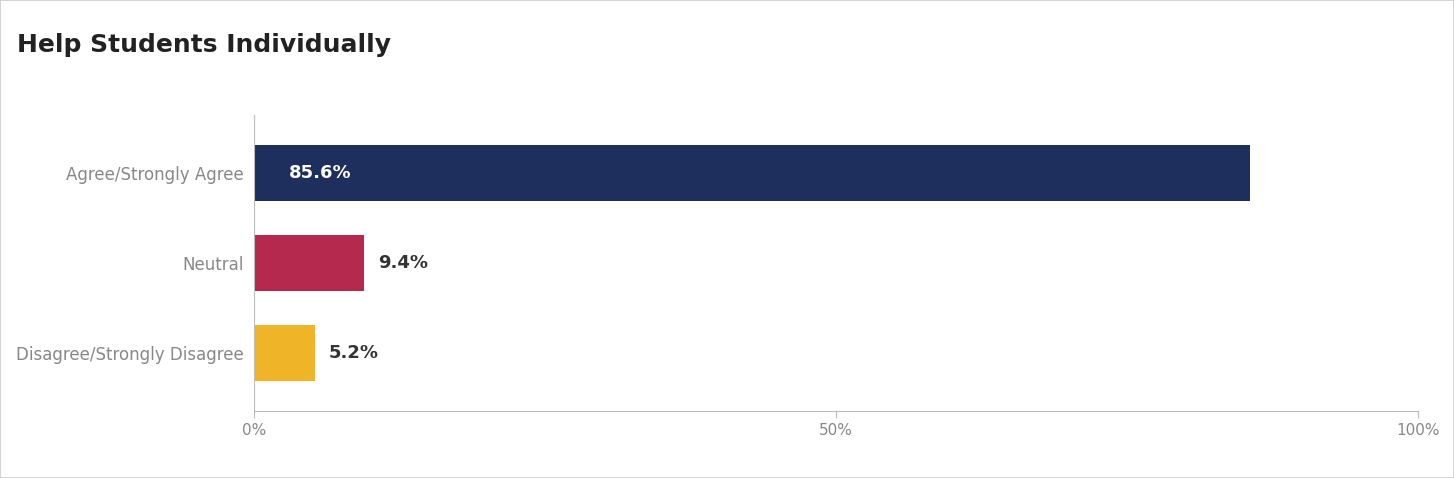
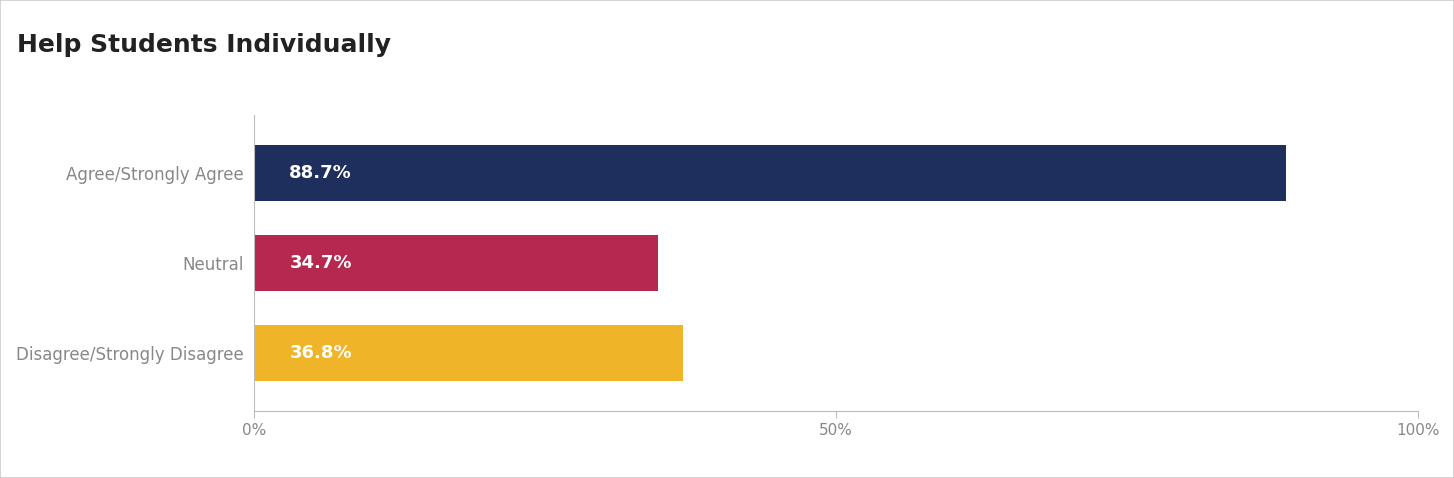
Agree/Strongly Agree: 85.6% -> 88.7%
Neutral: 9.4% -> 34.7%
Disagree/Strongly Disagree: 5.2% -> 36.8%
